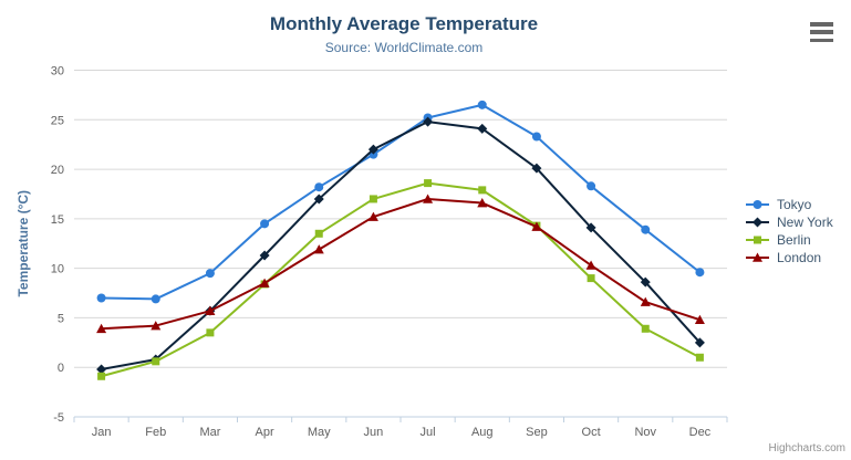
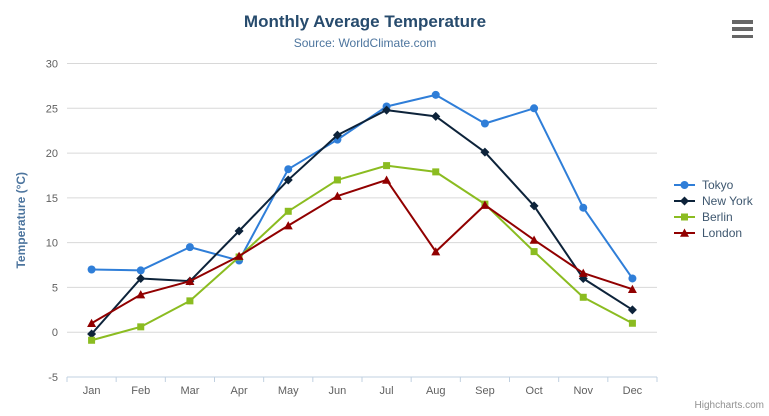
London/Jan: 4 -> 1
New York/Feb: 1 -> 6
Tokyo/Apr: 14 -> 8
London/Aug: 17 -> 9
Tokyo/Oct: 18 -> 25
New York/Nov: 9 -> 6
Tokyo/Dec: 10 -> 6
